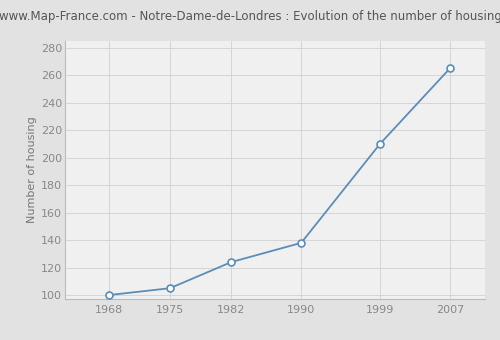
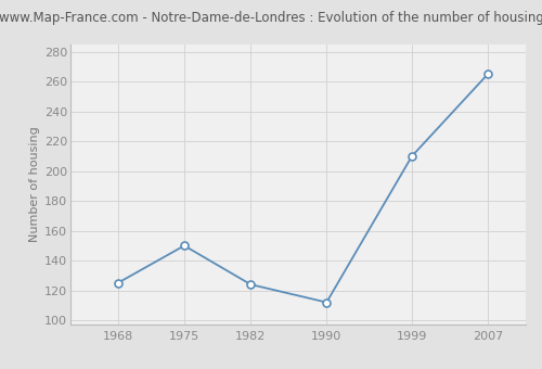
1968: 100 -> 125
1975: 105 -> 150
1990: 138 -> 112
